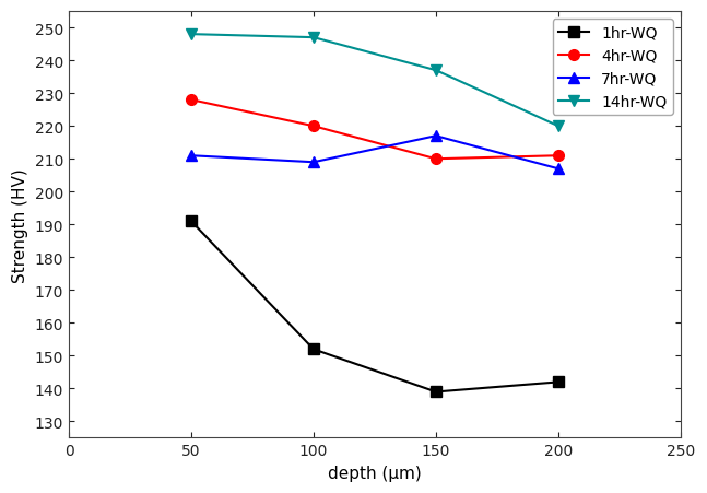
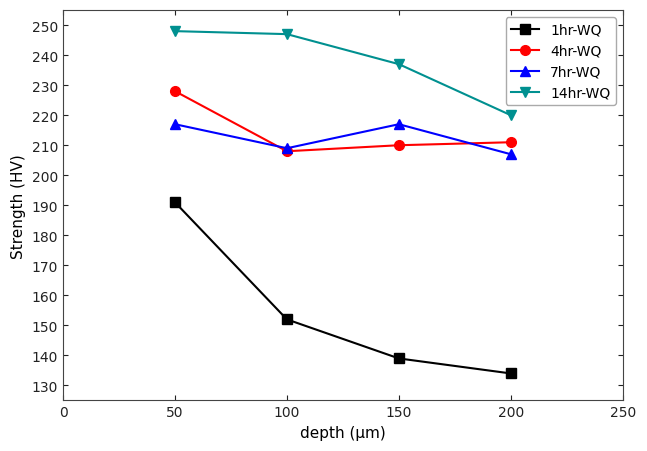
7hr-WQ/50: 211 -> 217
4hr-WQ/100: 220 -> 208
1hr-WQ/200: 142 -> 134
